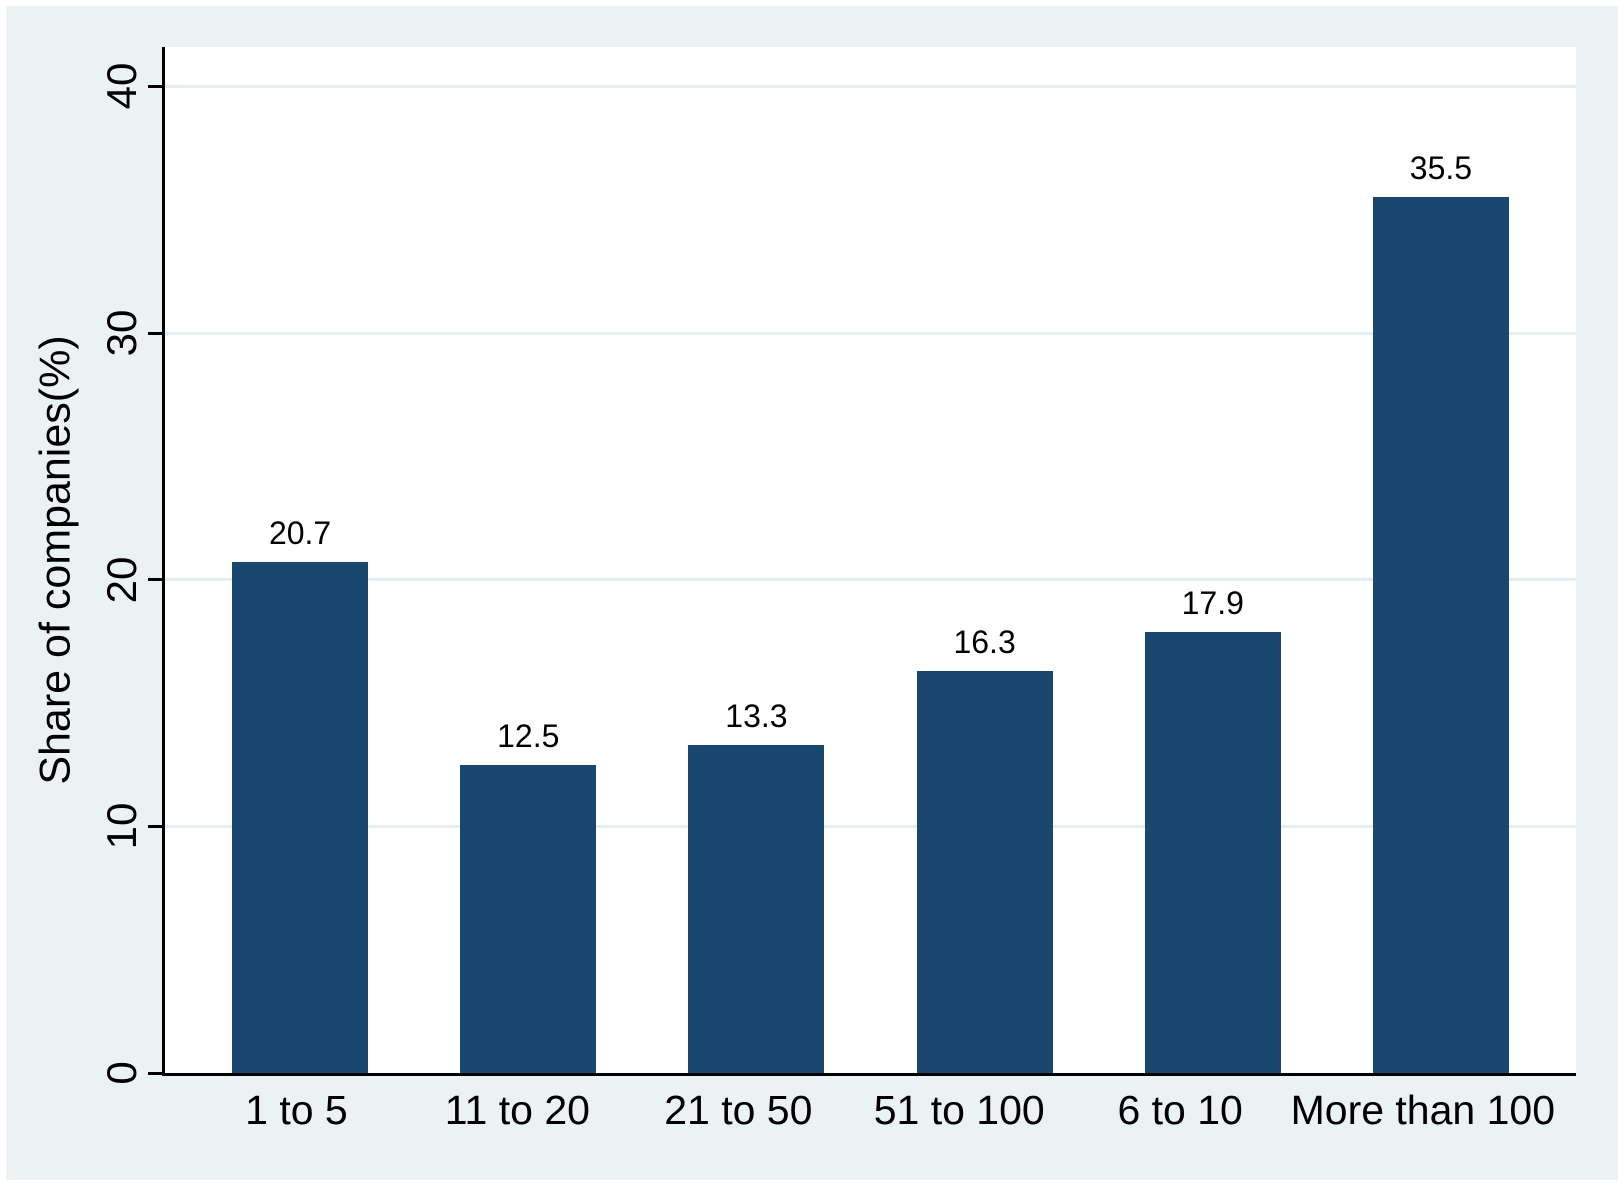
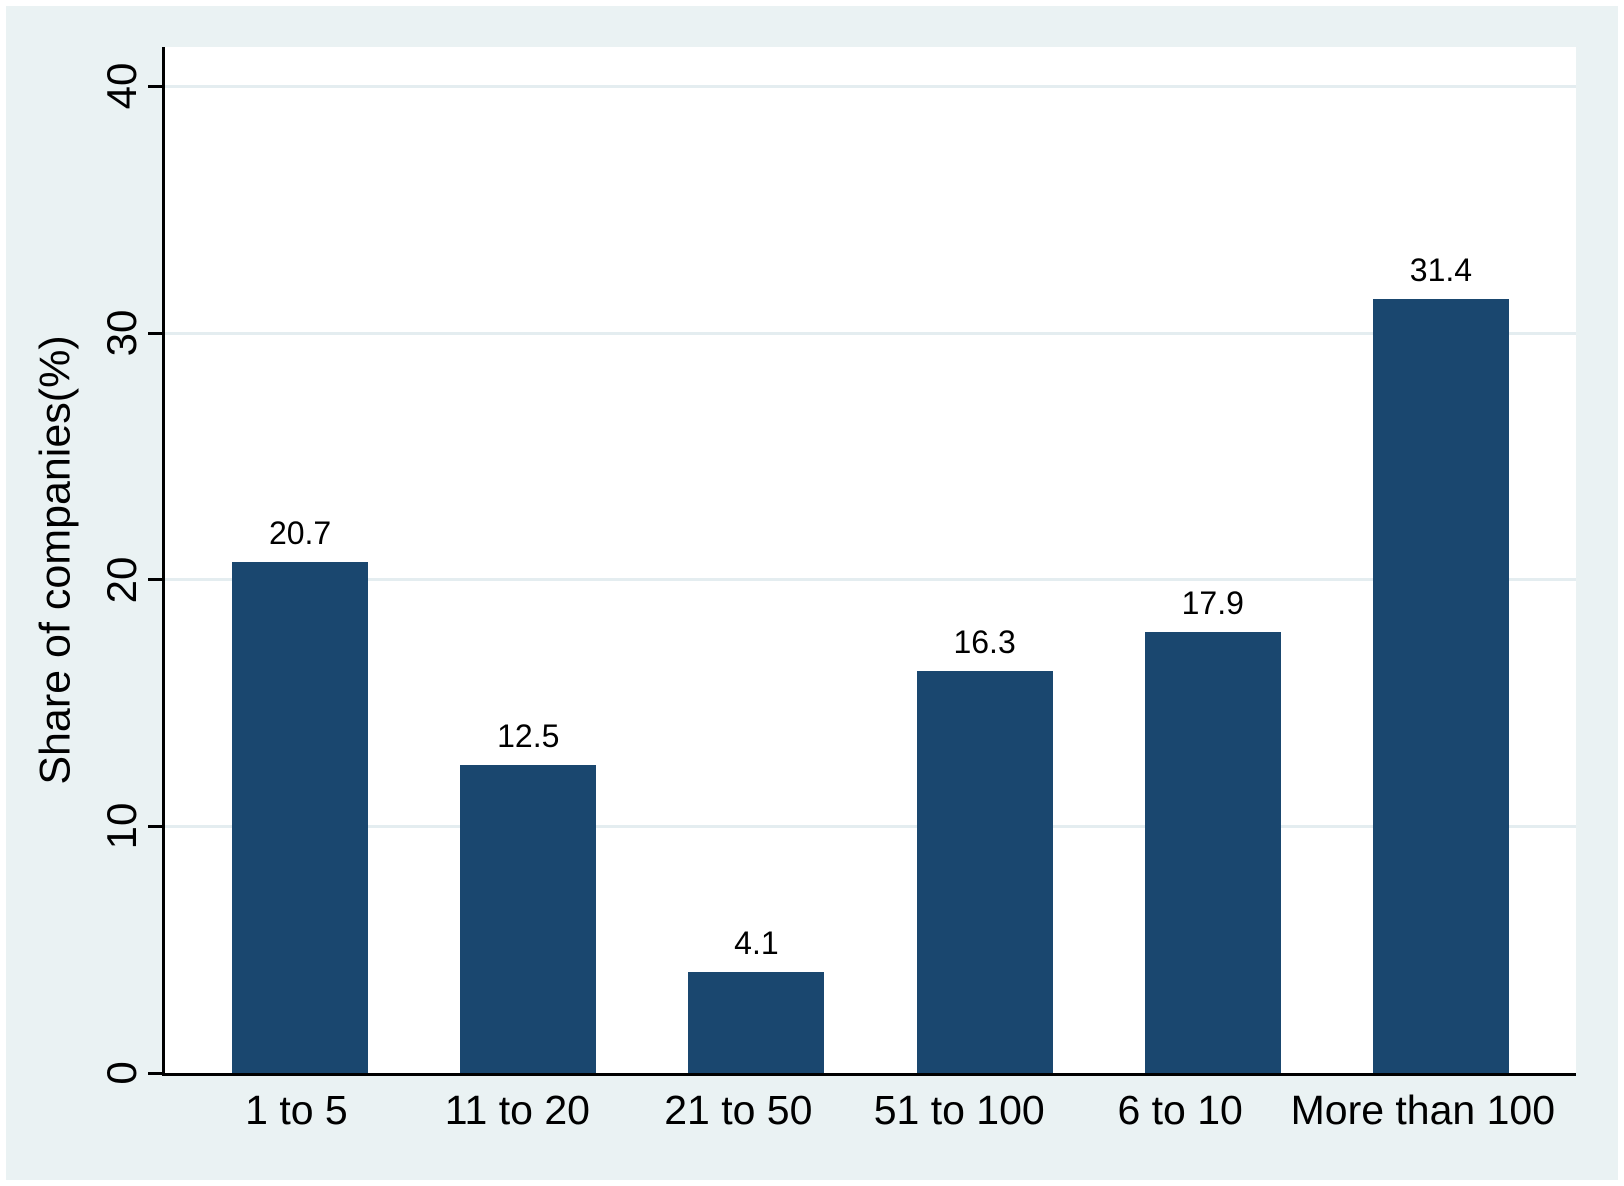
21 to 50: 13.3 -> 4.1
More than 100: 35.5 -> 31.4
